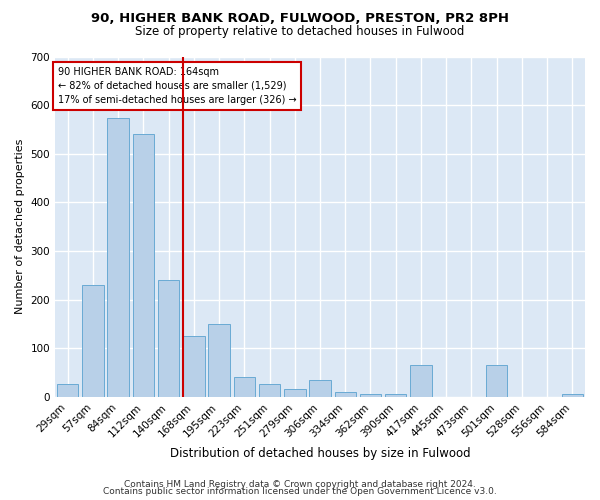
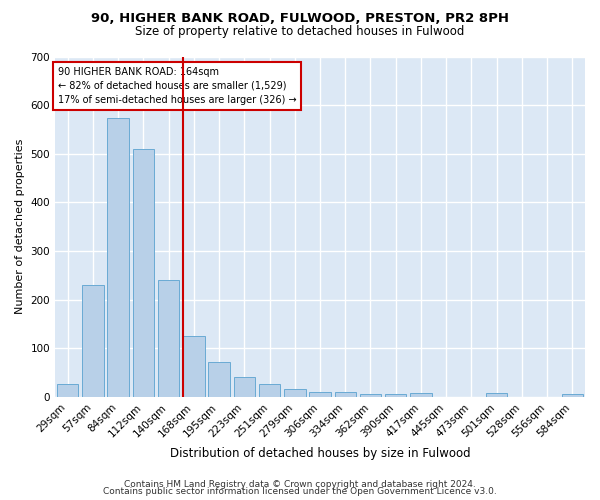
112sqm: 540 -> 510
195sqm: 150 -> 72
306sqm: 35 -> 11
417sqm: 65 -> 8
501sqm: 65 -> 9
